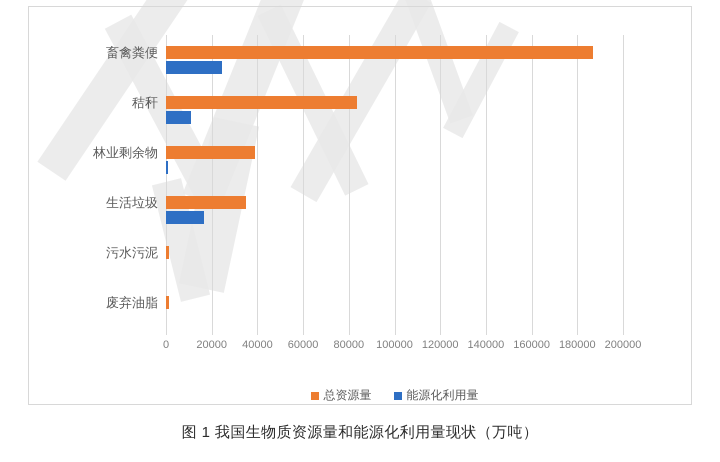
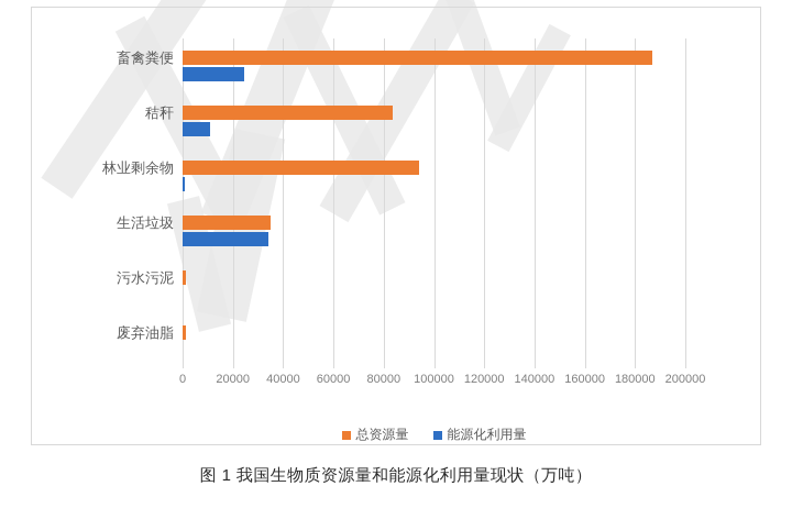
总资源量/林业剩余物: 39000 -> 94000
能源化利用量/生活垃圾: 16000 -> 34000
